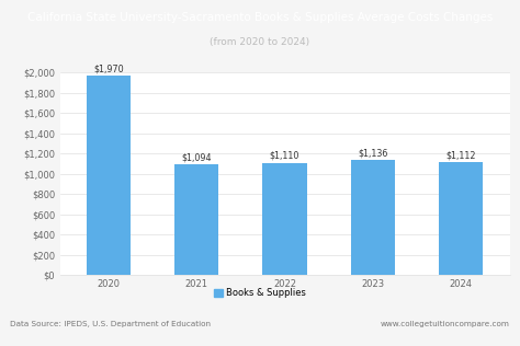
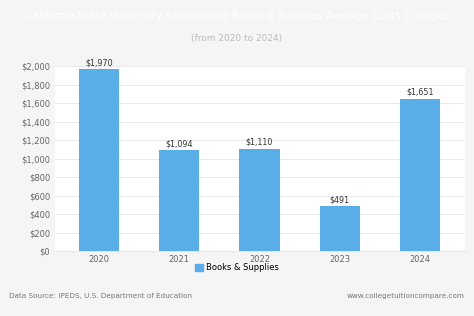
2023: $1,136 -> $491
2024: $1,112 -> $1,651
